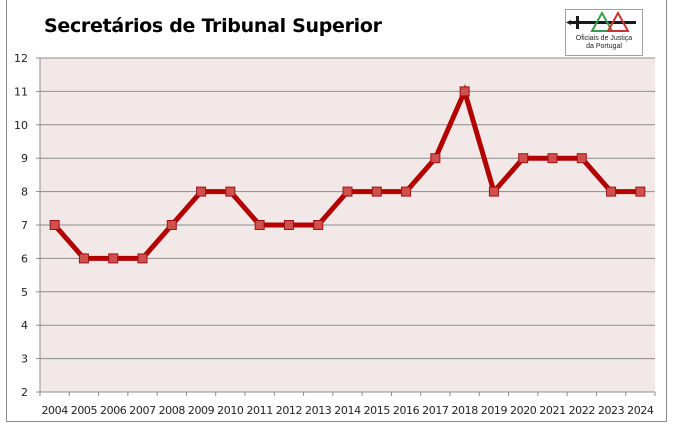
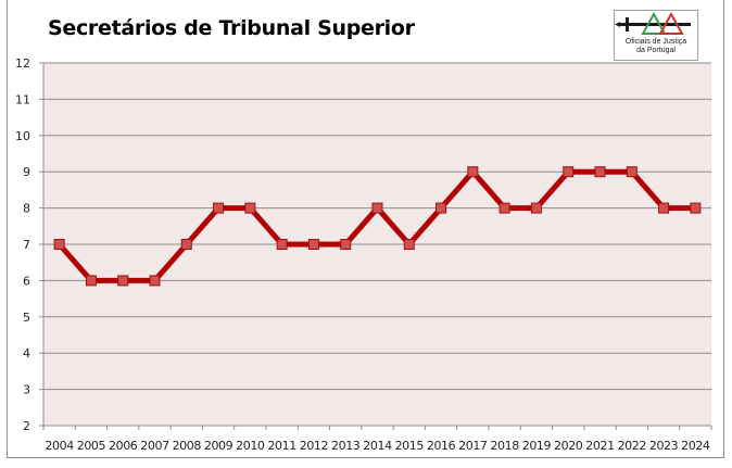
2015: 8 -> 7
2018: 11 -> 8
